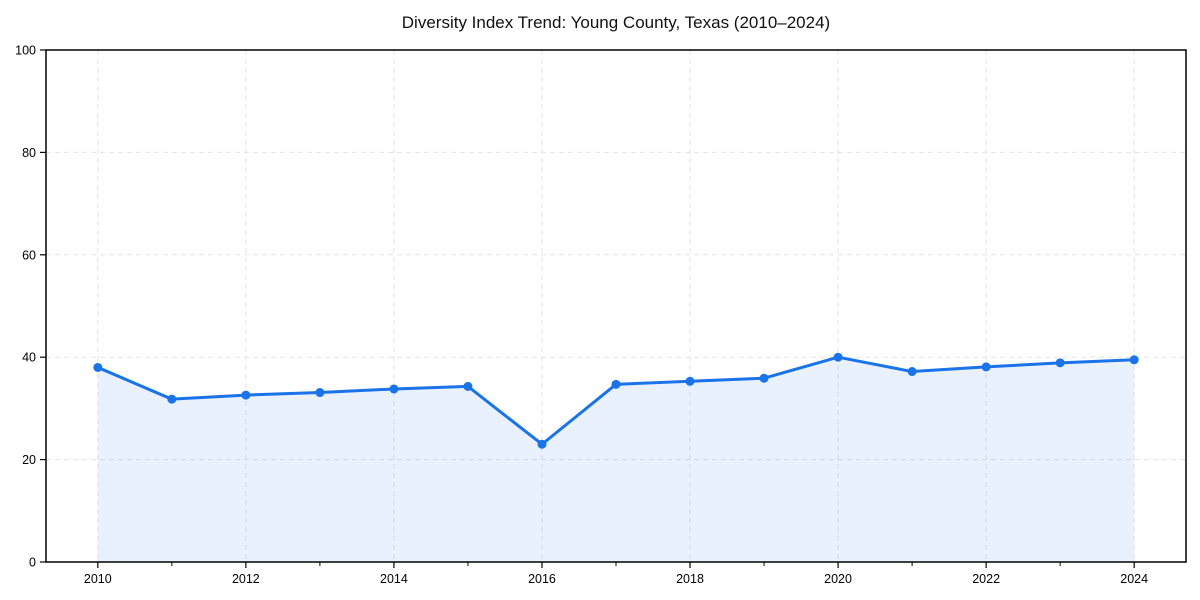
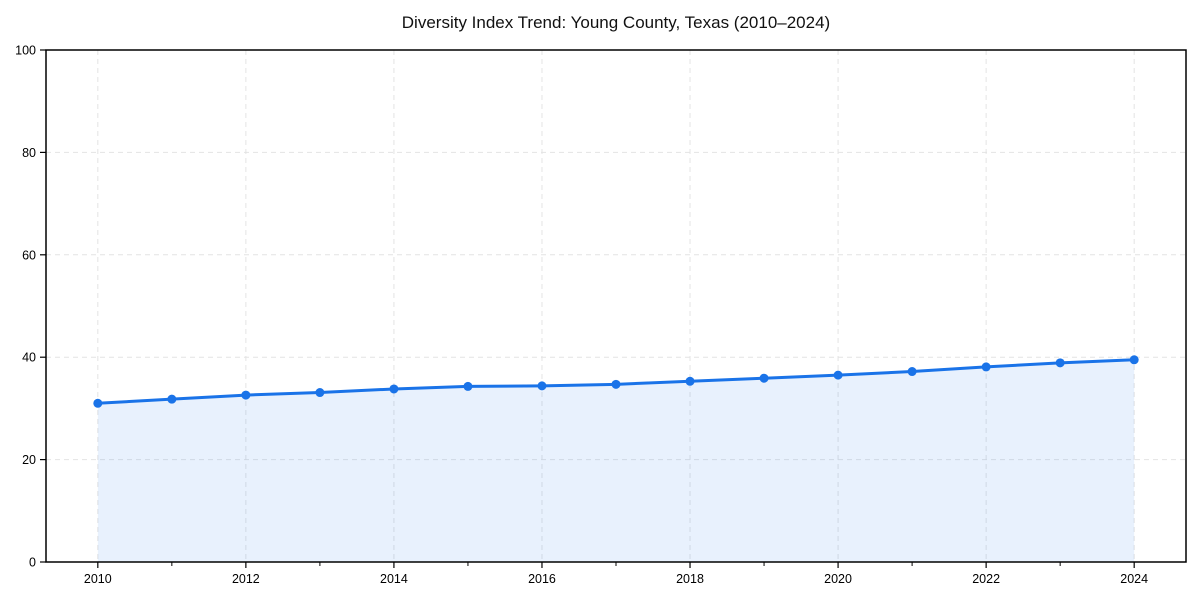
2010: 38 -> 31
2016: 23 -> 34
2020: 40 -> 36
